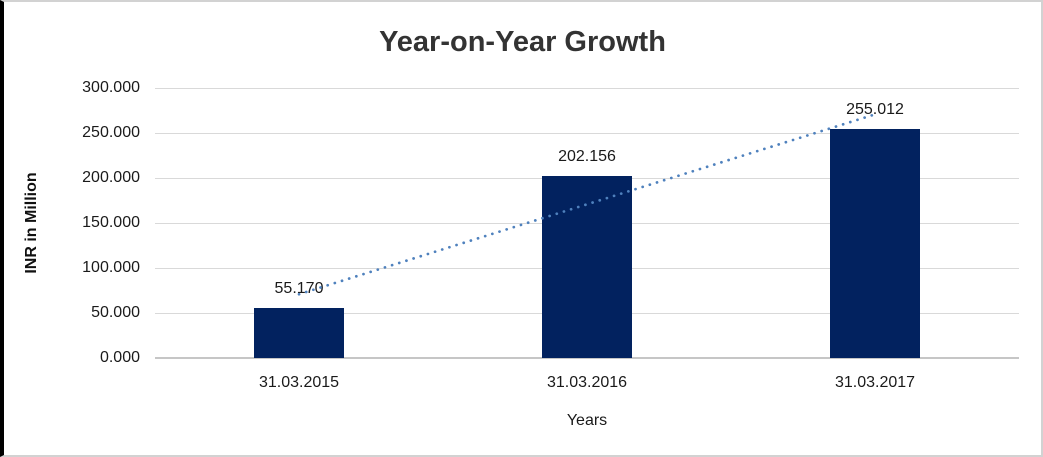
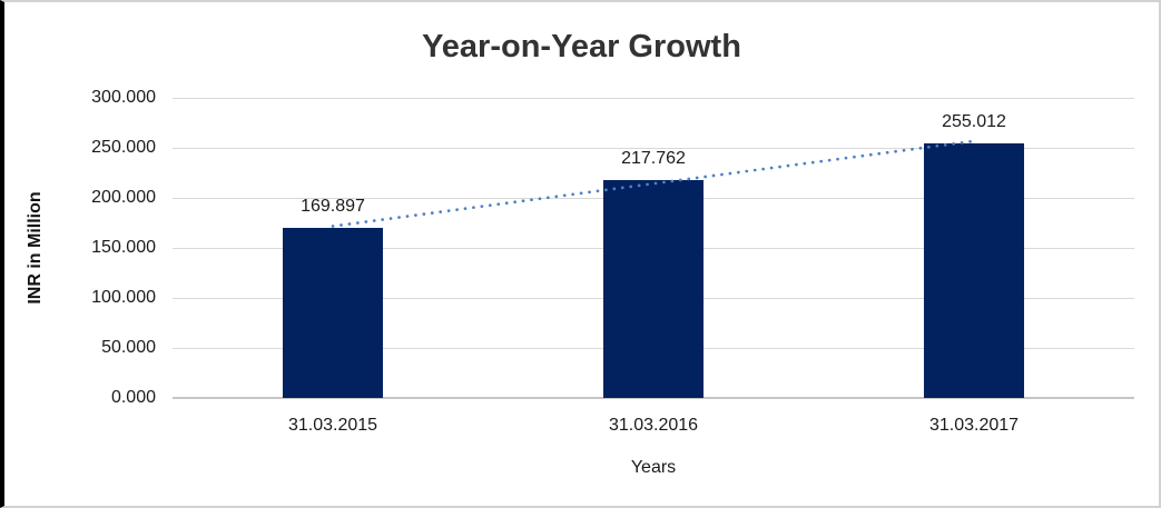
31.03.2015: 55.170 -> 169.897
31.03.2016: 202.156 -> 217.762
